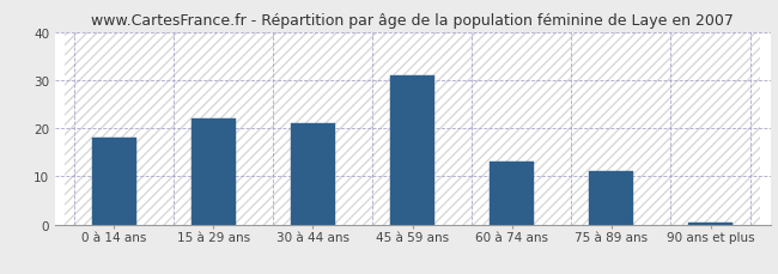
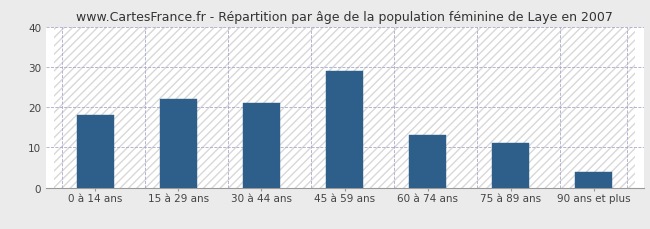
45 à 59 ans: 31.0 -> 29.0
90 ans et plus: 0.5 -> 4.0
